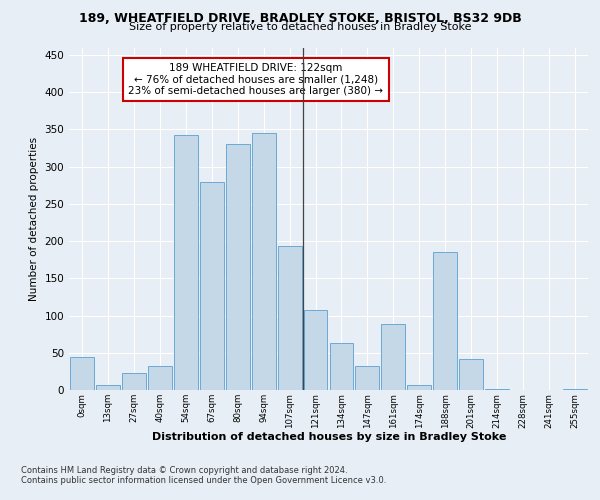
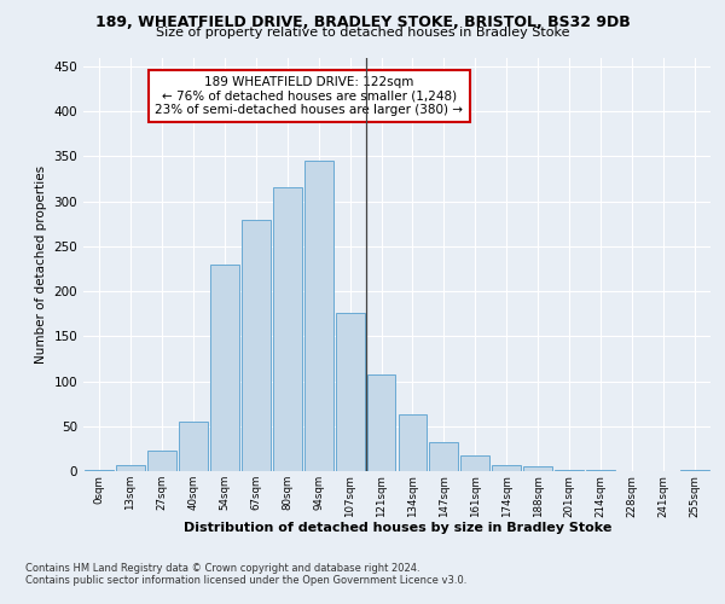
0sqm: 44 -> 2
40sqm: 32 -> 55
54sqm: 342 -> 230
80sqm: 330 -> 315
107sqm: 194 -> 176
161sqm: 88 -> 18
188sqm: 186 -> 5
201sqm: 42 -> 2
